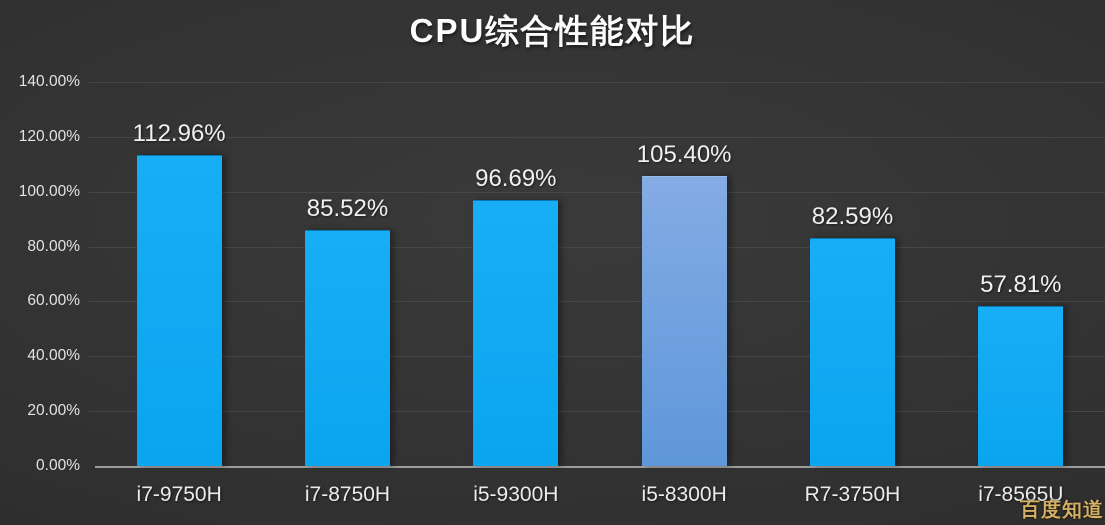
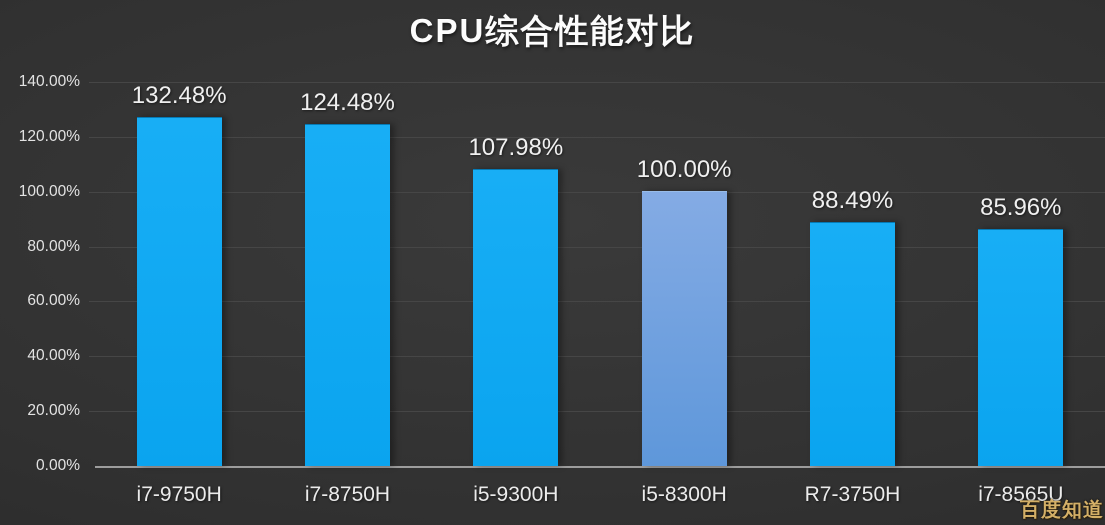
i7-9750H: 112.96% -> 132.48%
i7-8750H: 85.52% -> 124.48%
i5-9300H: 96.69% -> 107.98%
i5-8300H: 105.40% -> 100.00%
R7-3750H: 82.59% -> 88.49%
i7-8565U: 57.81% -> 85.96%
